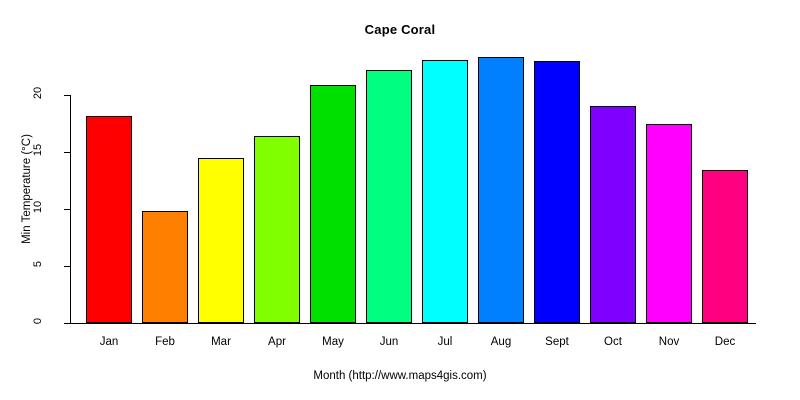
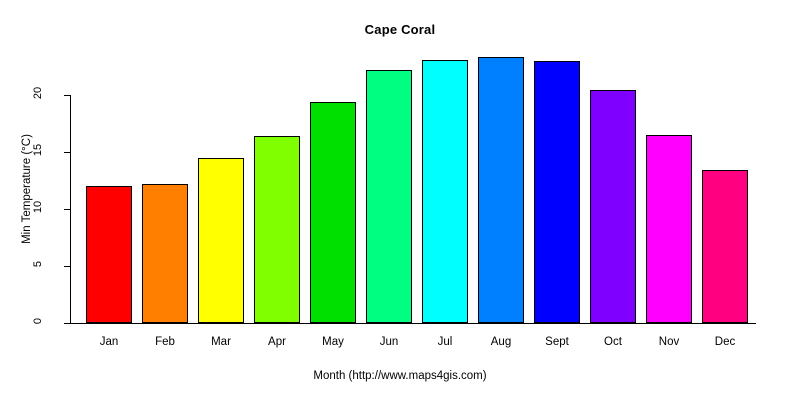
Jan: 18.2 -> 12.0
Feb: 9.8 -> 12.2
May: 20.9 -> 19.4
Oct: 19.0 -> 20.4
Nov: 17.5 -> 16.5
